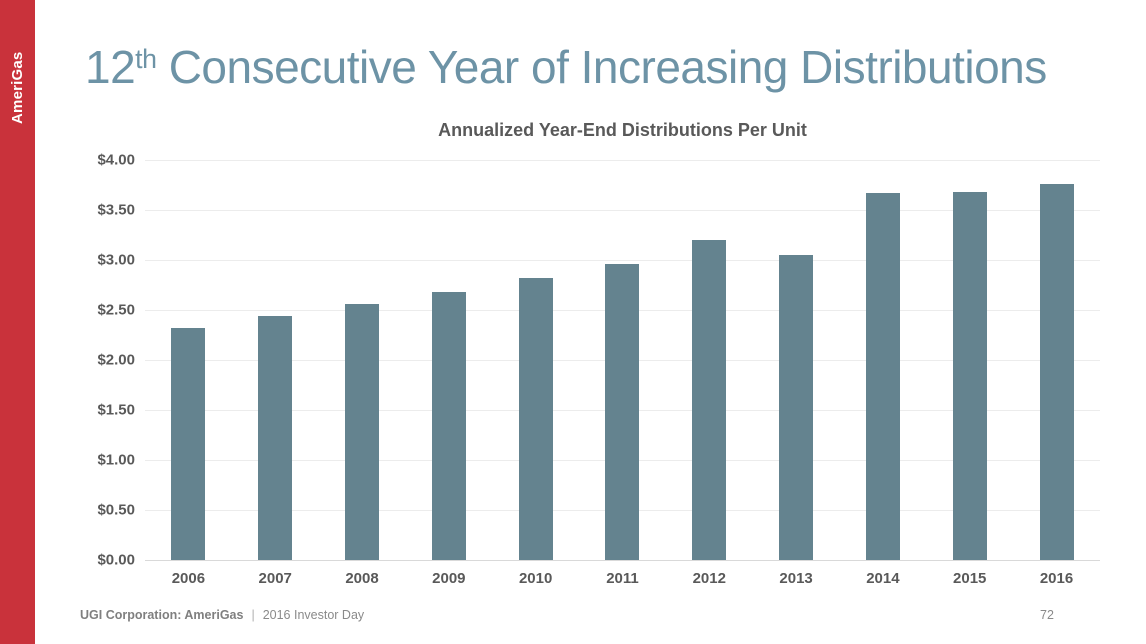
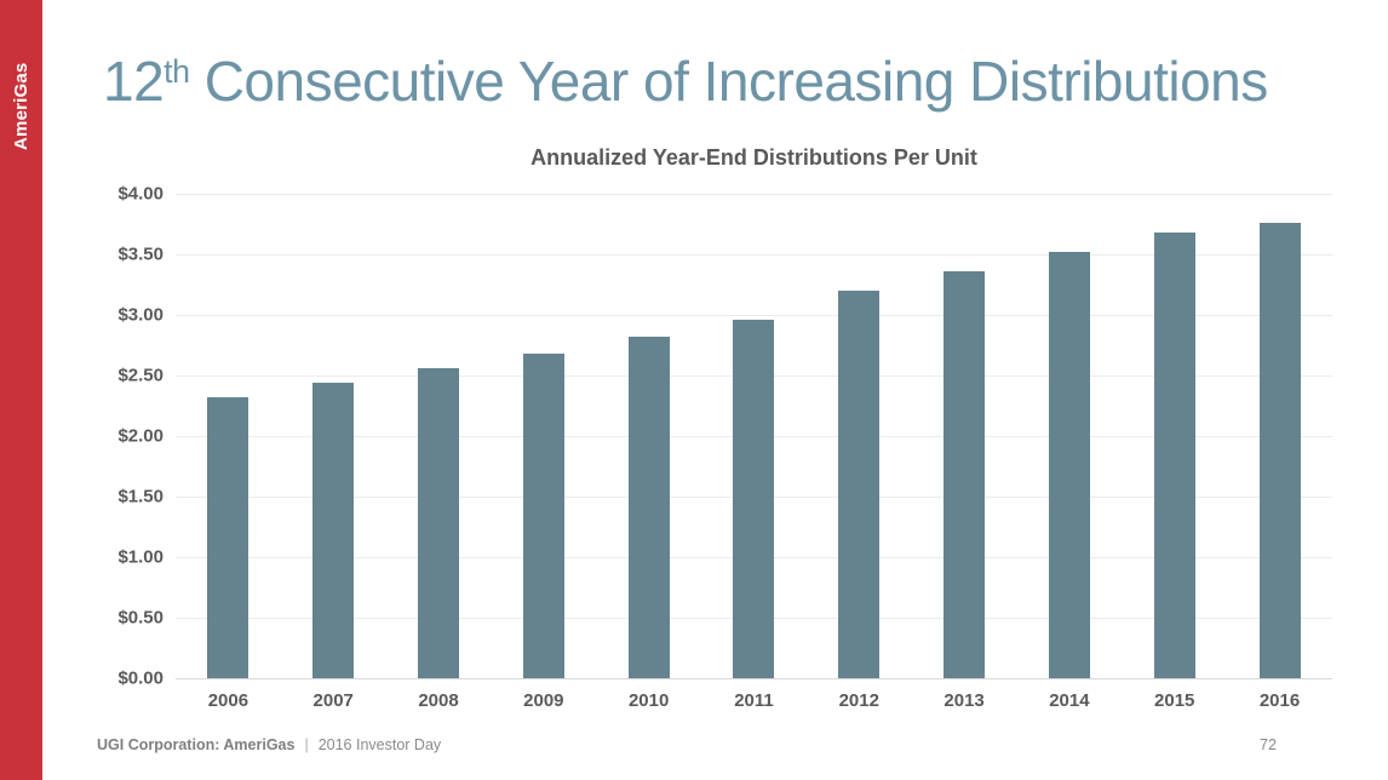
2013: $3.05 -> $3.36
2014: $3.67 -> $3.52
